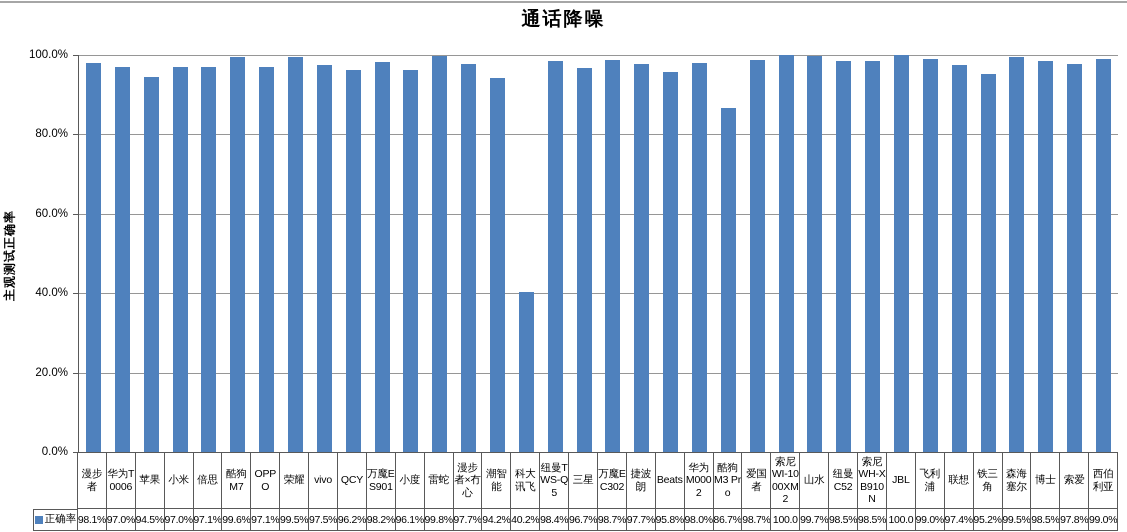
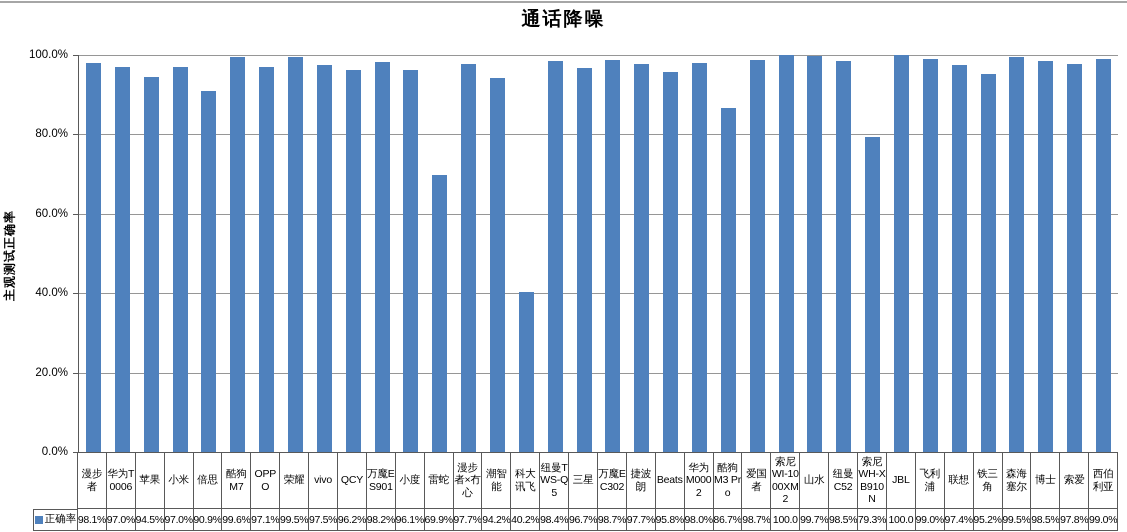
倍思: 97.1% -> 90.9%
雷蛇: 99.8% -> 69.9%
索尼WH-XB910N: 98.5% -> 79.3%
